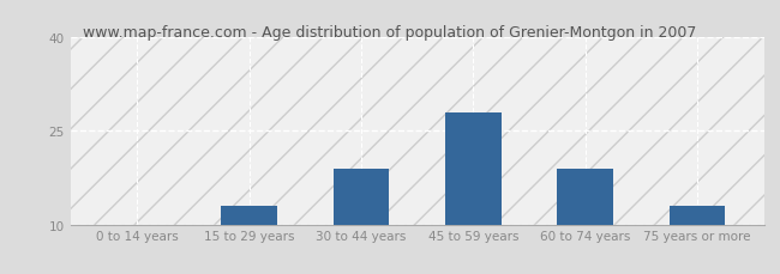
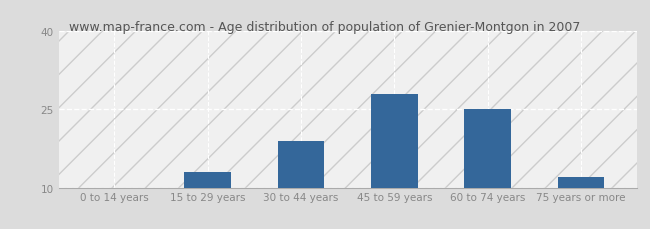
60 to 74 years: 19 -> 25
75 years or more: 13 -> 12
